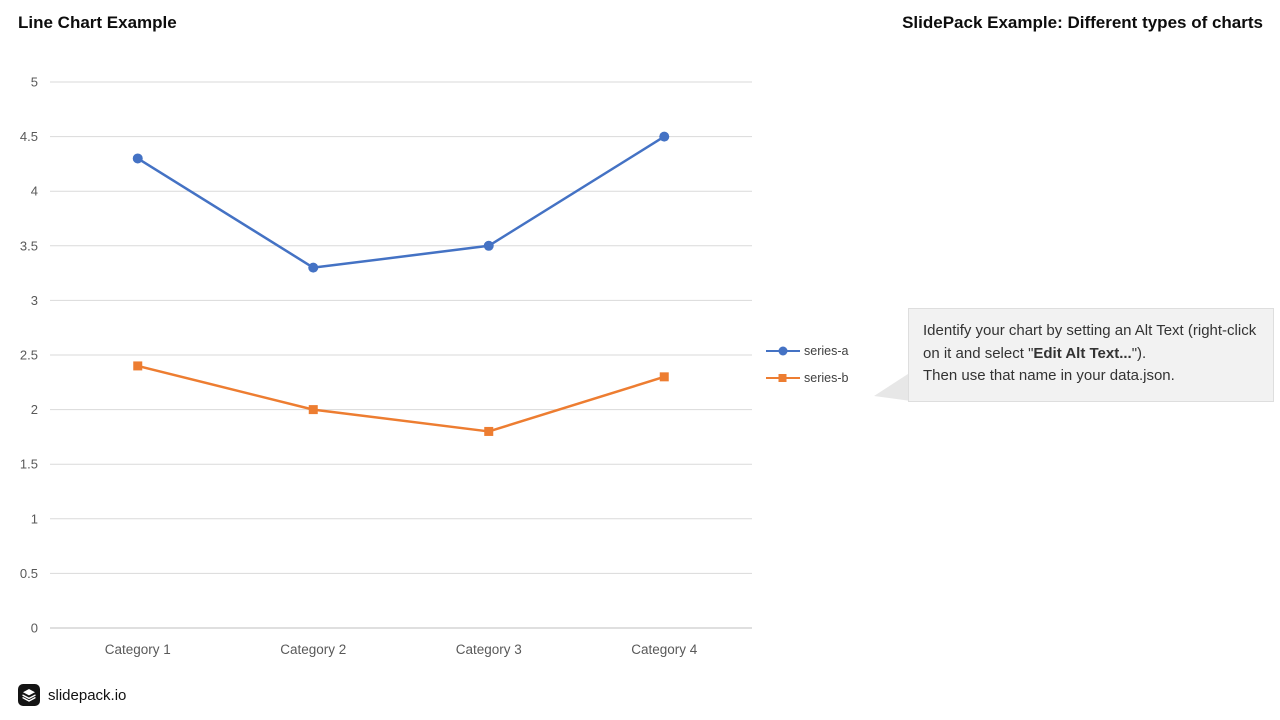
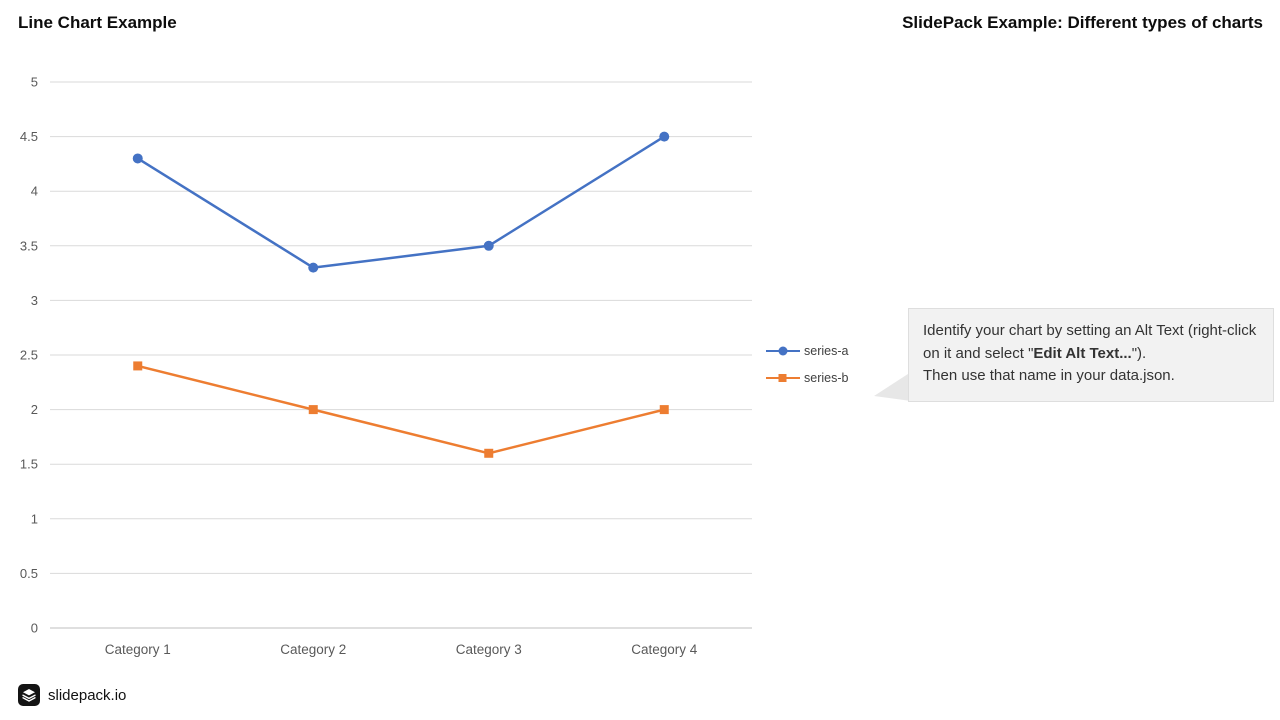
series-b/Category 3: 1.8 -> 1.6
series-b/Category 4: 2.3 -> 2.0
